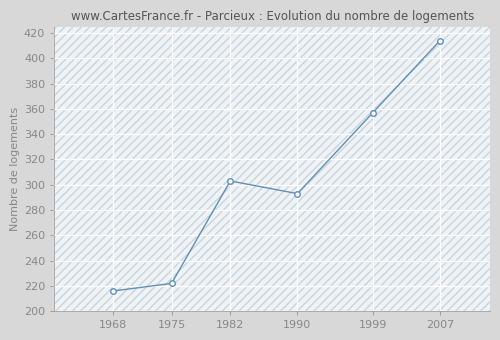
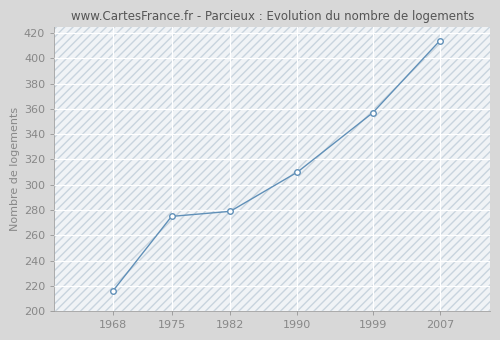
1975: 222 -> 275
1982: 303 -> 279
1990: 293 -> 310
